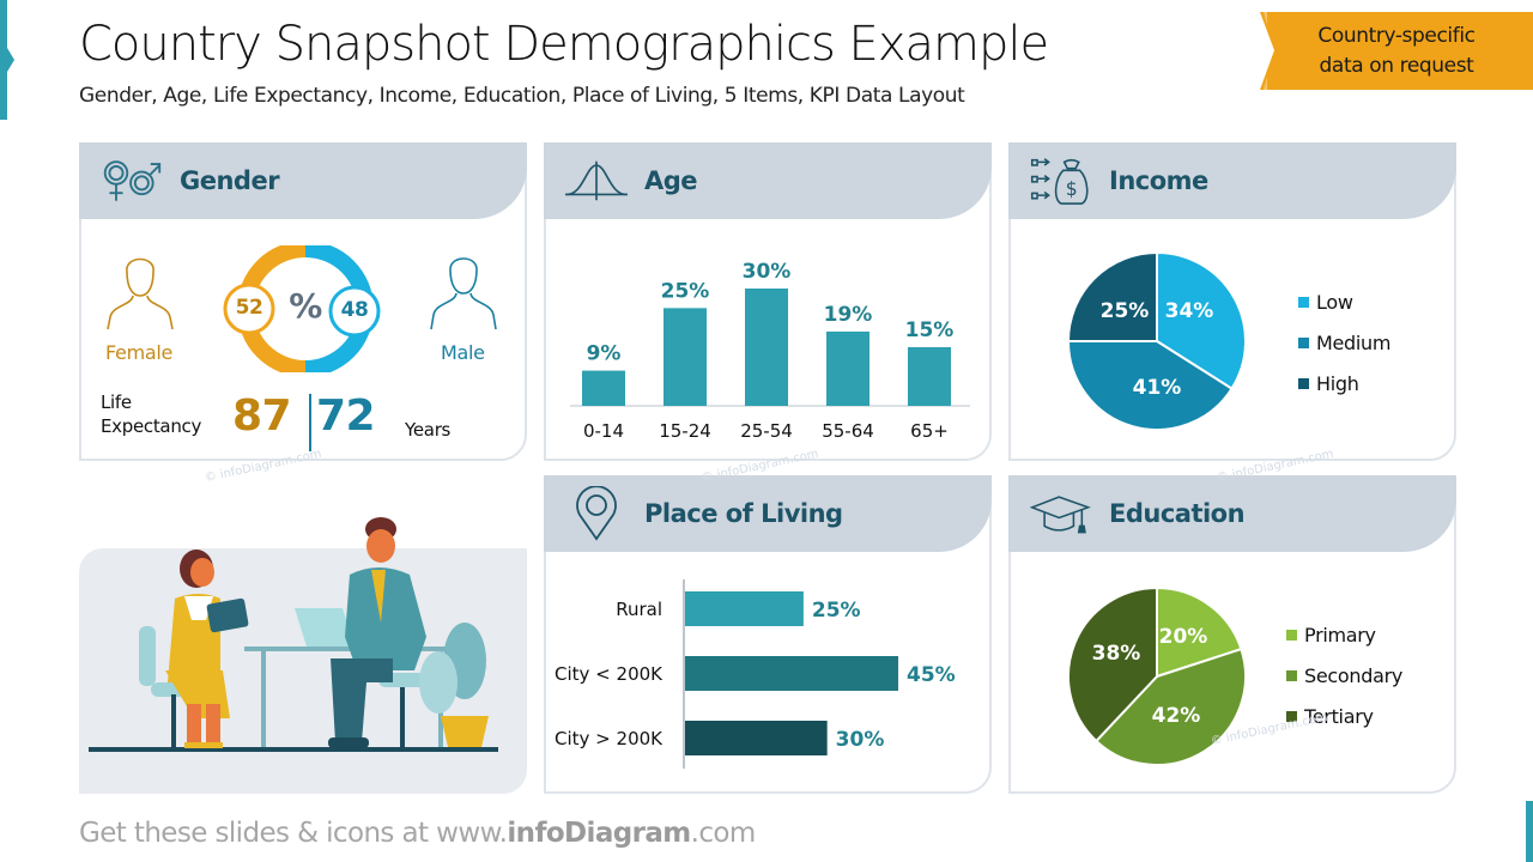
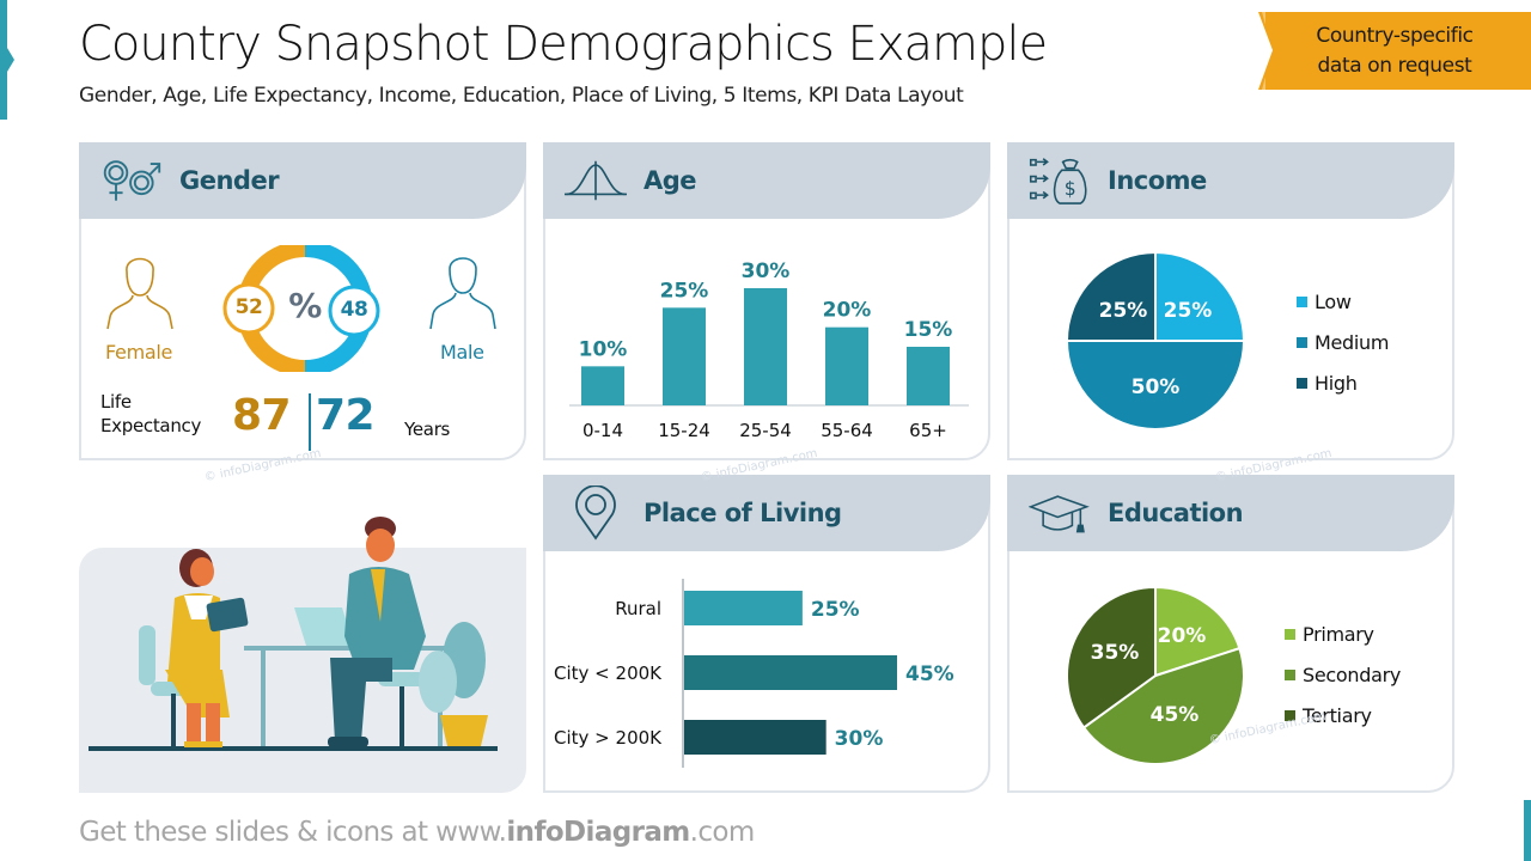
Age/0-14: 9% -> 10%
Age/55-64: 19% -> 20%
Income/Low: 34% -> 25%
Income/Medium: 41% -> 50%
Education/Secondary: 42% -> 45%
Education/Tertiary: 38% -> 35%
